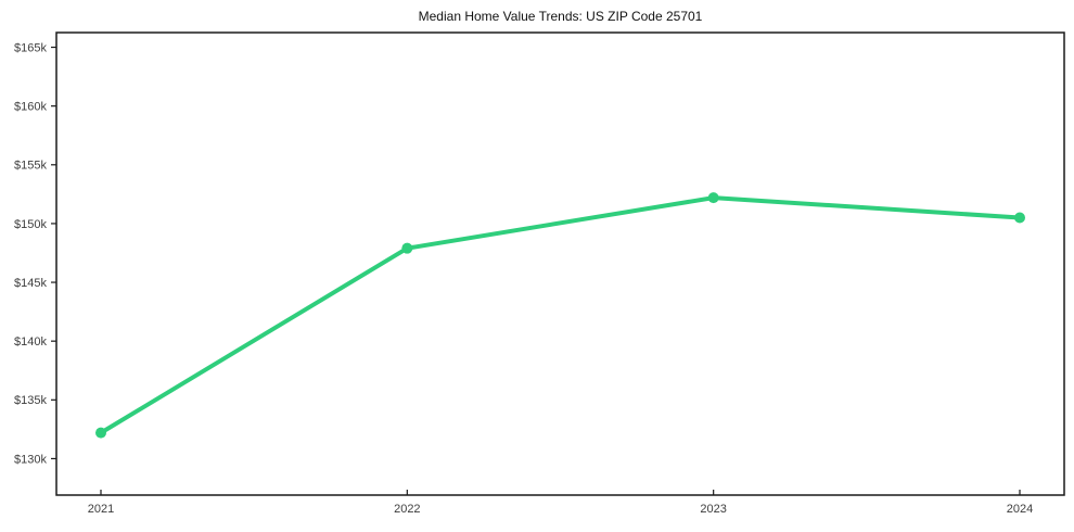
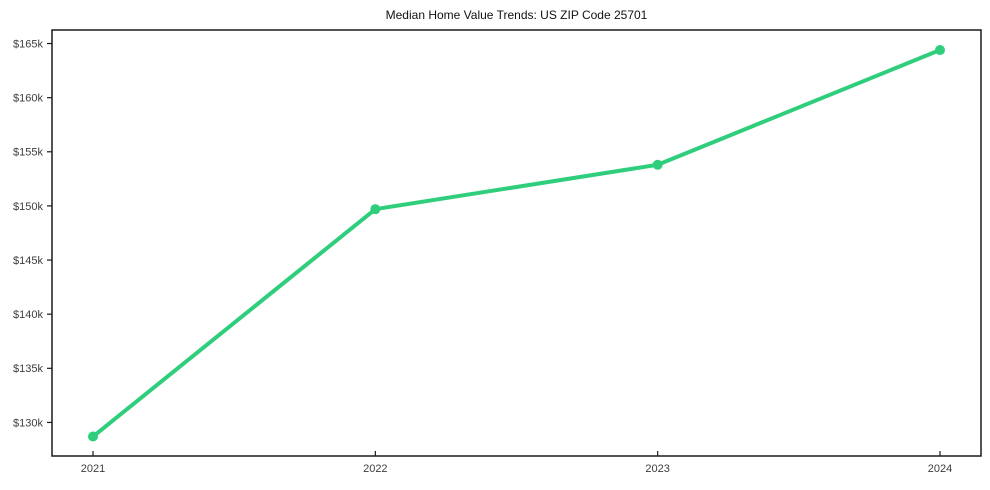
2021: $132.2k -> $128.7k
2022: $147.9k -> $149.7k
2023: $152.2k -> $153.8k
2024: $150.5k -> $164.4k
